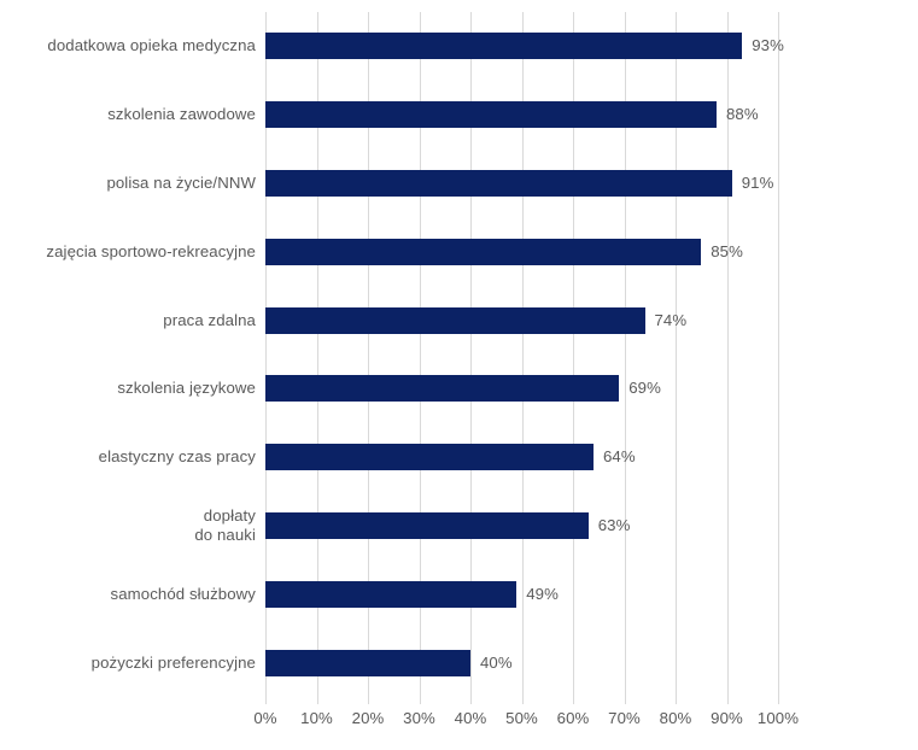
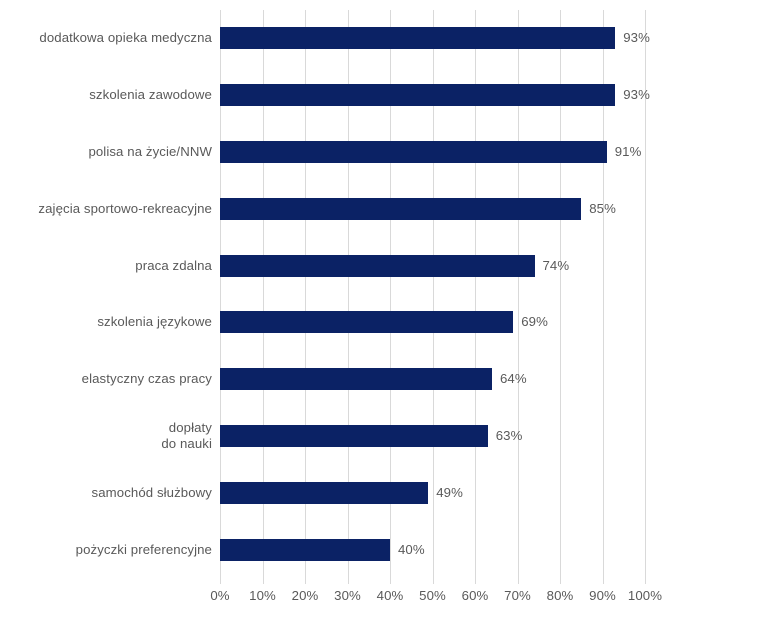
szkolenia zawodowe: 88% -> 93%
